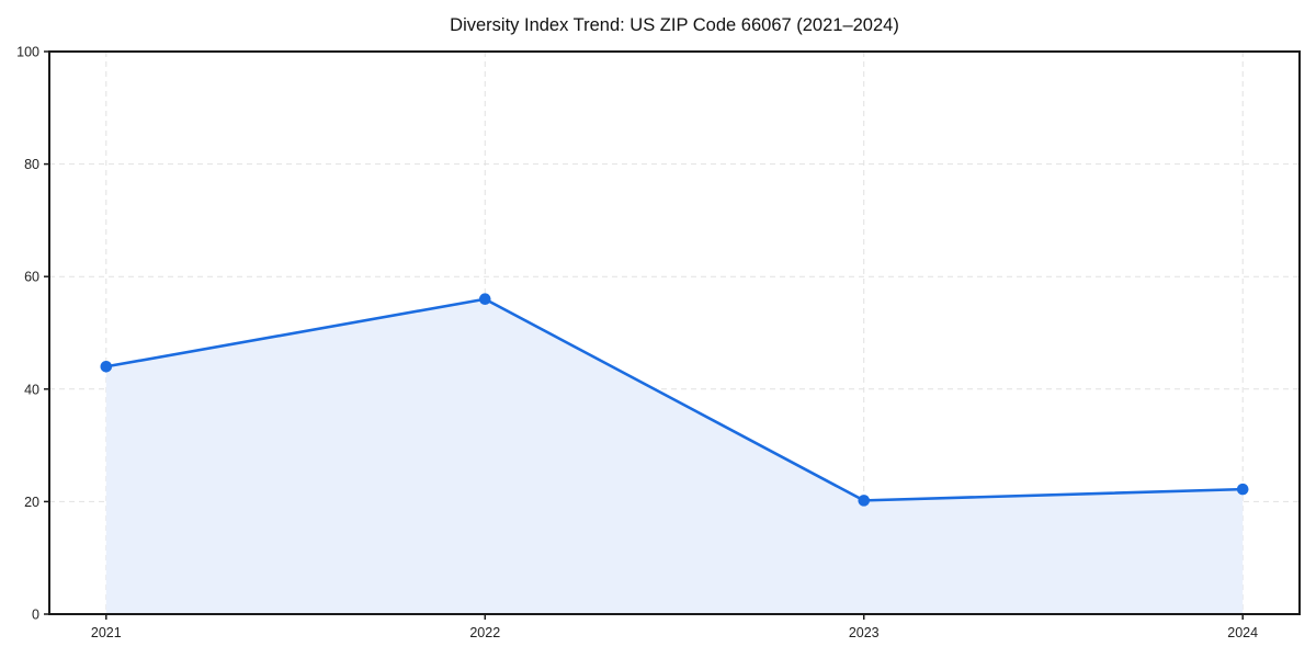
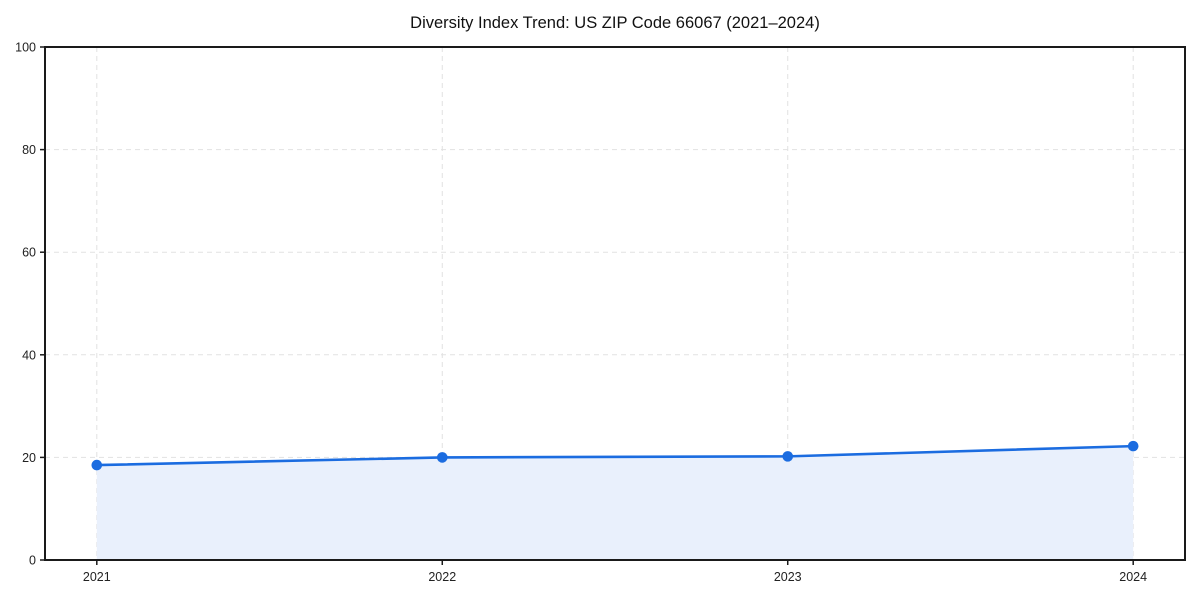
2021: 44 -> 18
2022: 56 -> 20
